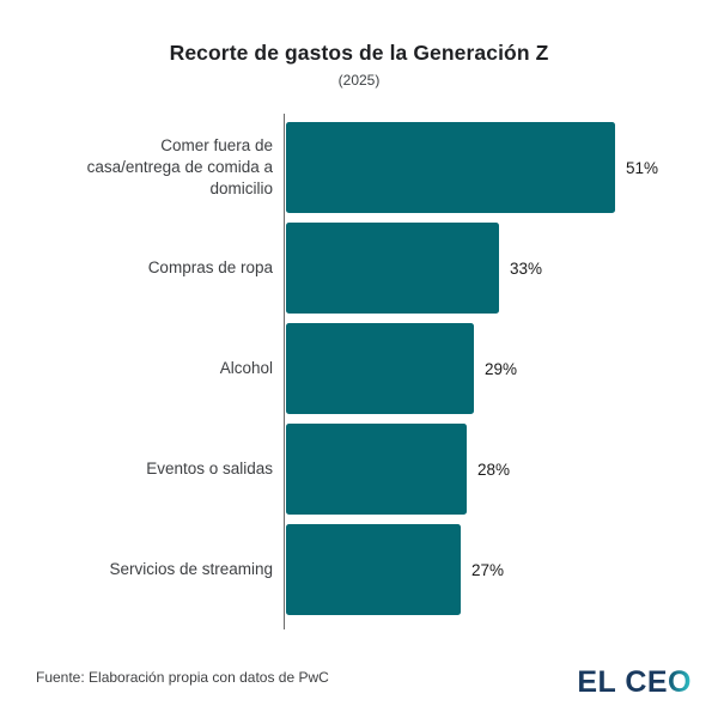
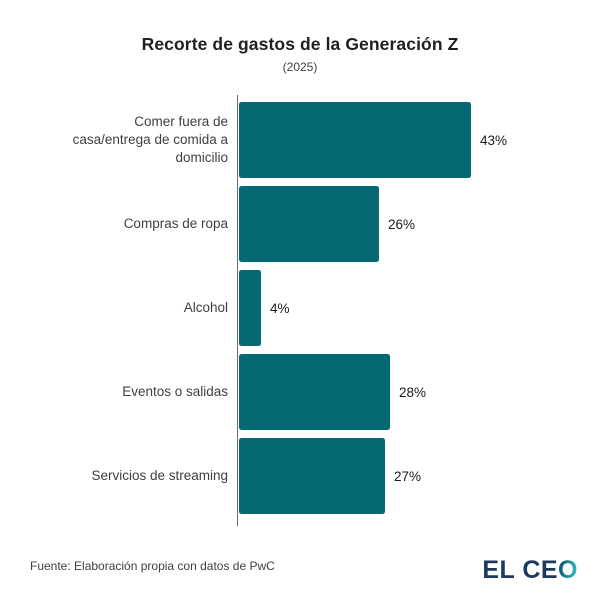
Comer fuera de casa/entrega de comida a domicilio: 51% -> 43%
Compras de ropa: 33% -> 26%
Alcohol: 29% -> 4%
